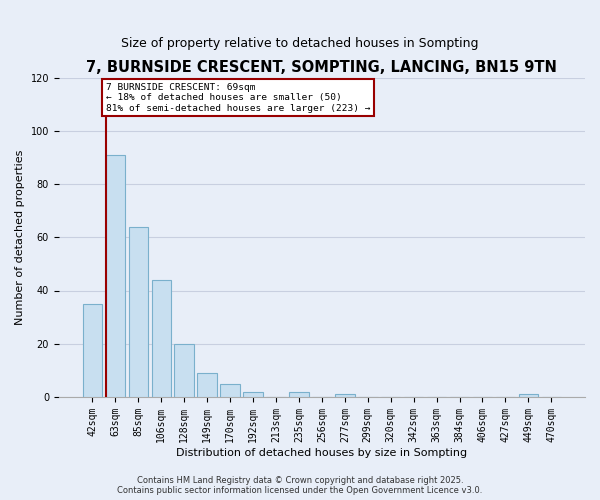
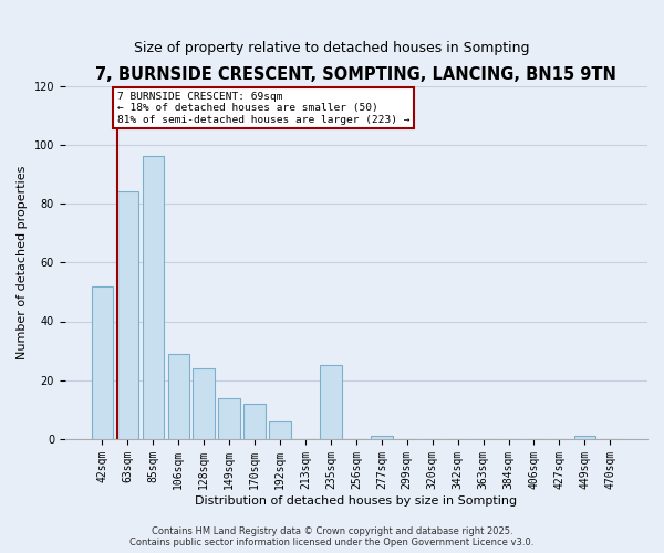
42sqm: 35 -> 52
63sqm: 91 -> 84
85sqm: 64 -> 96
106sqm: 44 -> 29
128sqm: 20 -> 24
149sqm: 9 -> 14
170sqm: 5 -> 12
192sqm: 2 -> 6
235sqm: 2 -> 25
